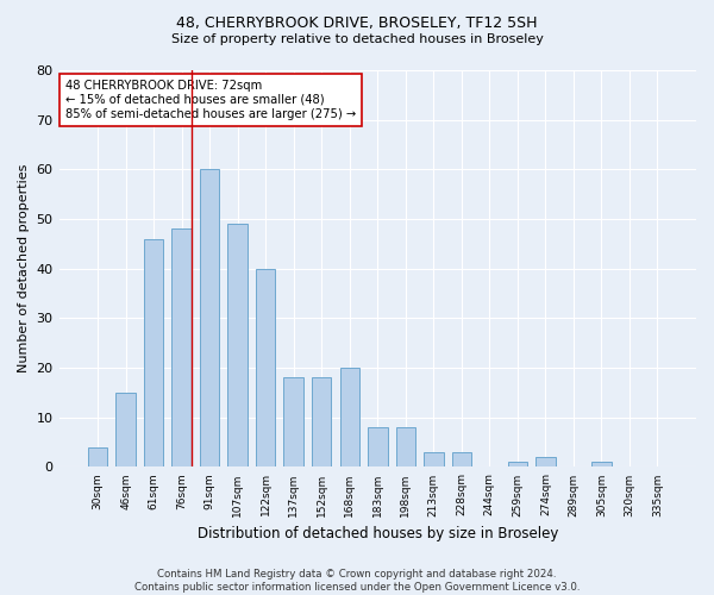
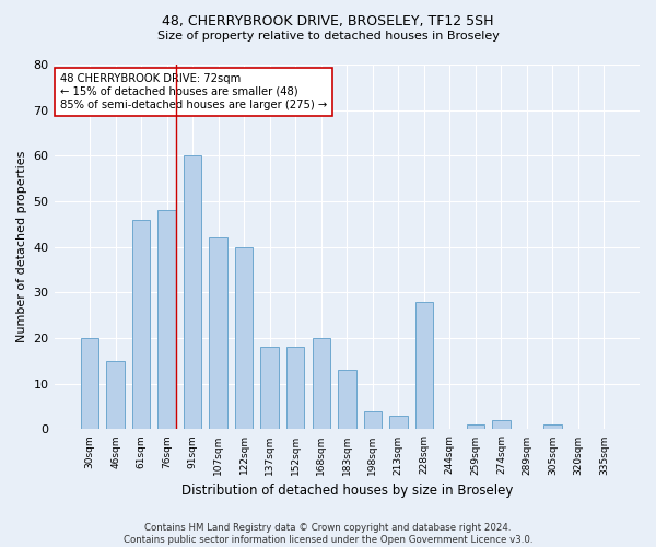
30sqm: 4 -> 20
107sqm: 49 -> 42
183sqm: 8 -> 13
198sqm: 8 -> 4
228sqm: 3 -> 28
